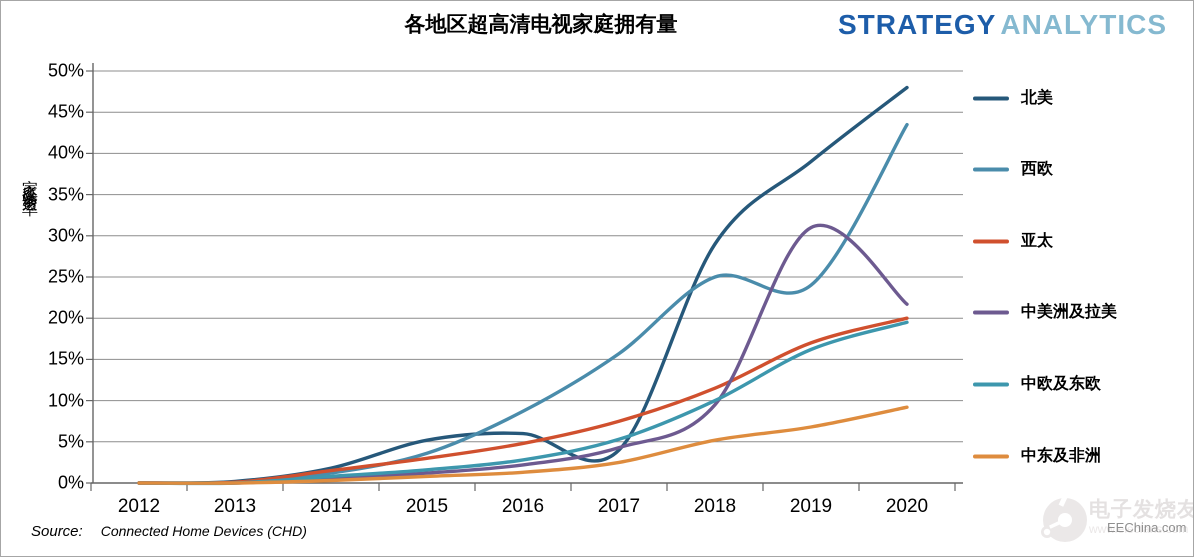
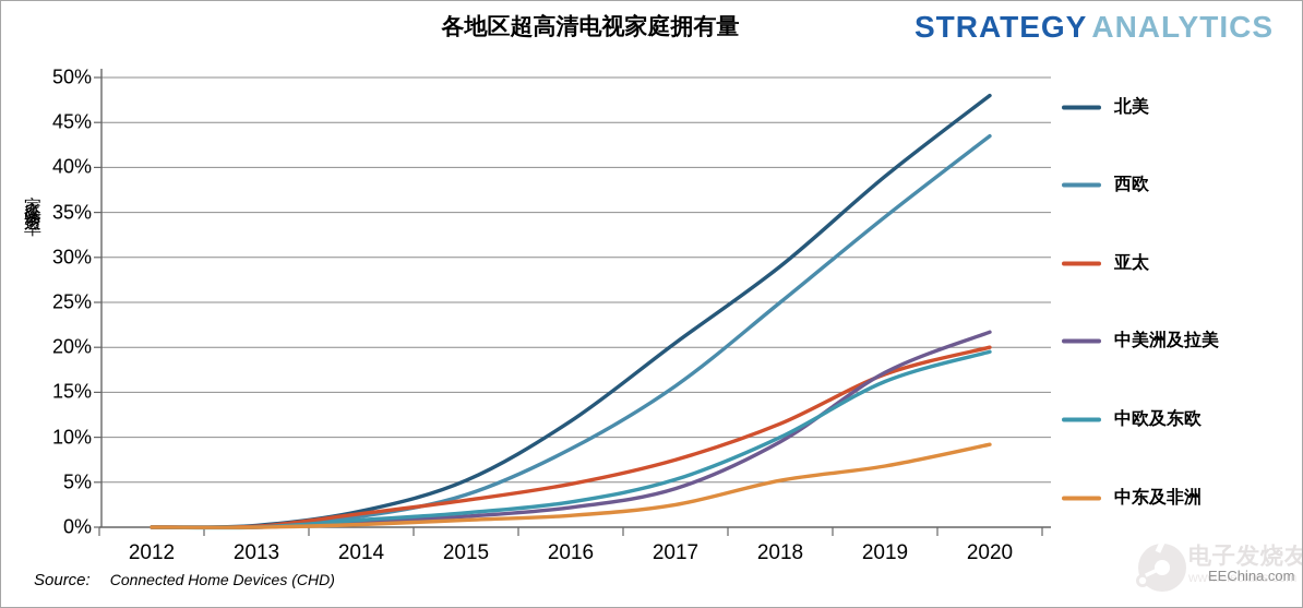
北美/2016: 6% -> 12%
北美/2017: 4% -> 20%
西欧/2019: 24% -> 34%
中美洲及拉美/2019: 31% -> 17%
